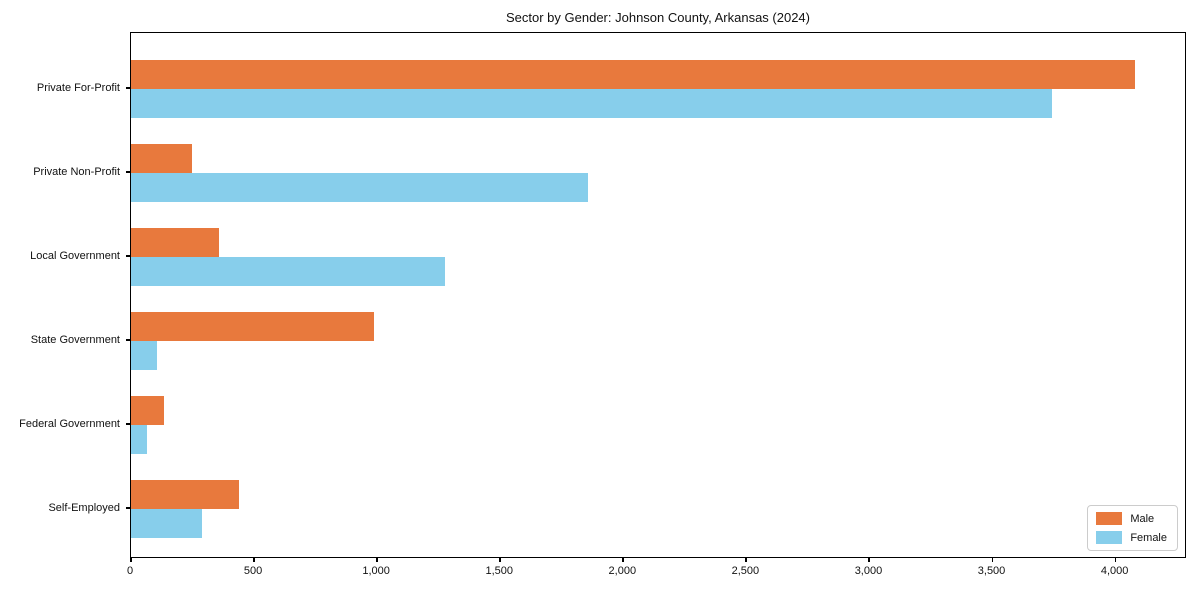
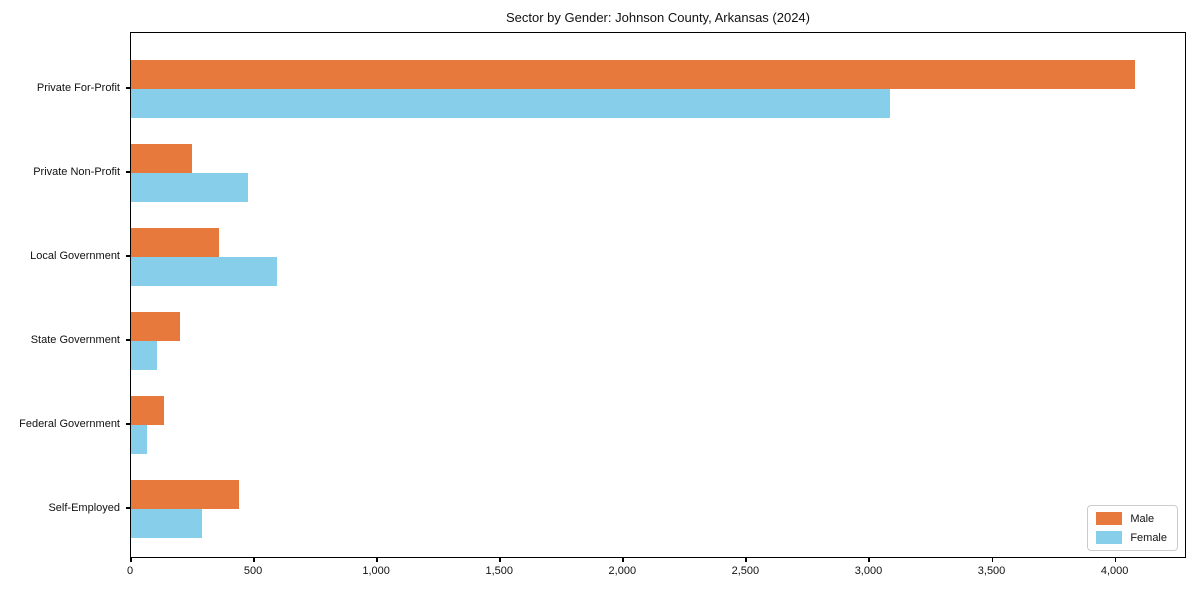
Female/Private For-Profit: 3750 -> 3090
Female/Private Non-Profit: 1860 -> 480
Female/Local Government: 1280 -> 600
Male/State Government: 990 -> 200
